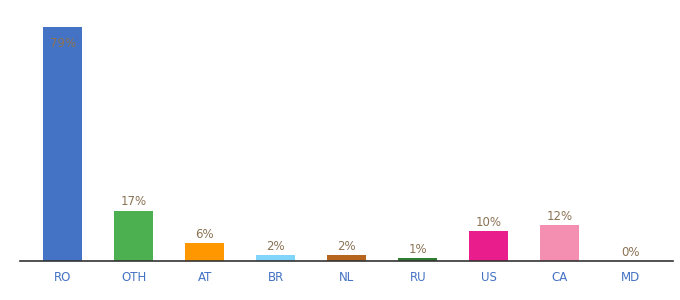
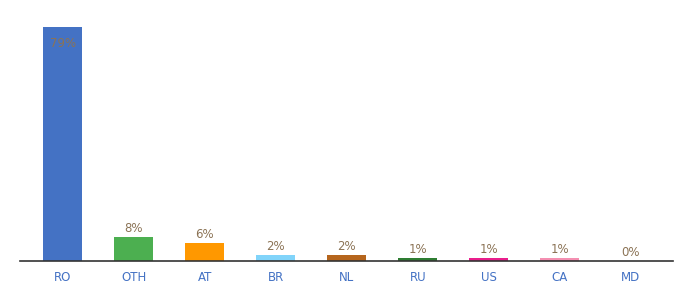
OTH: 17% -> 8%
US: 10% -> 1%
CA: 12% -> 1%
